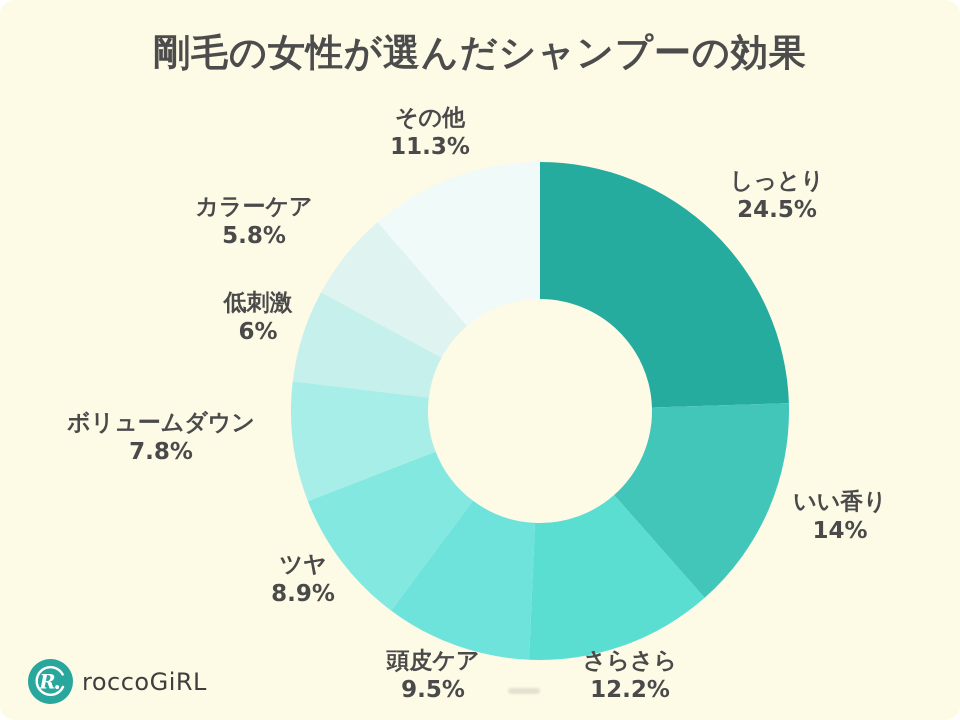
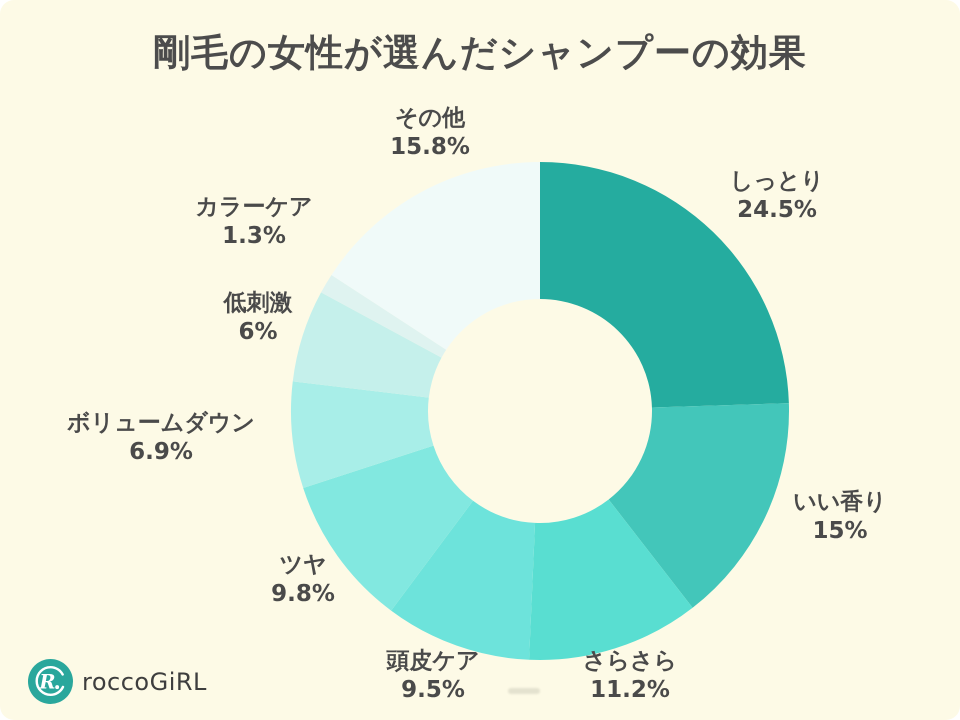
いい香り: 14% -> 15%
さらさら: 12.2% -> 11.2%
ツヤ: 8.9% -> 9.8%
ボリュームダウン: 7.8% -> 6.9%
カラーケア: 5.8% -> 1.3%
その他: 11.3% -> 15.8%
